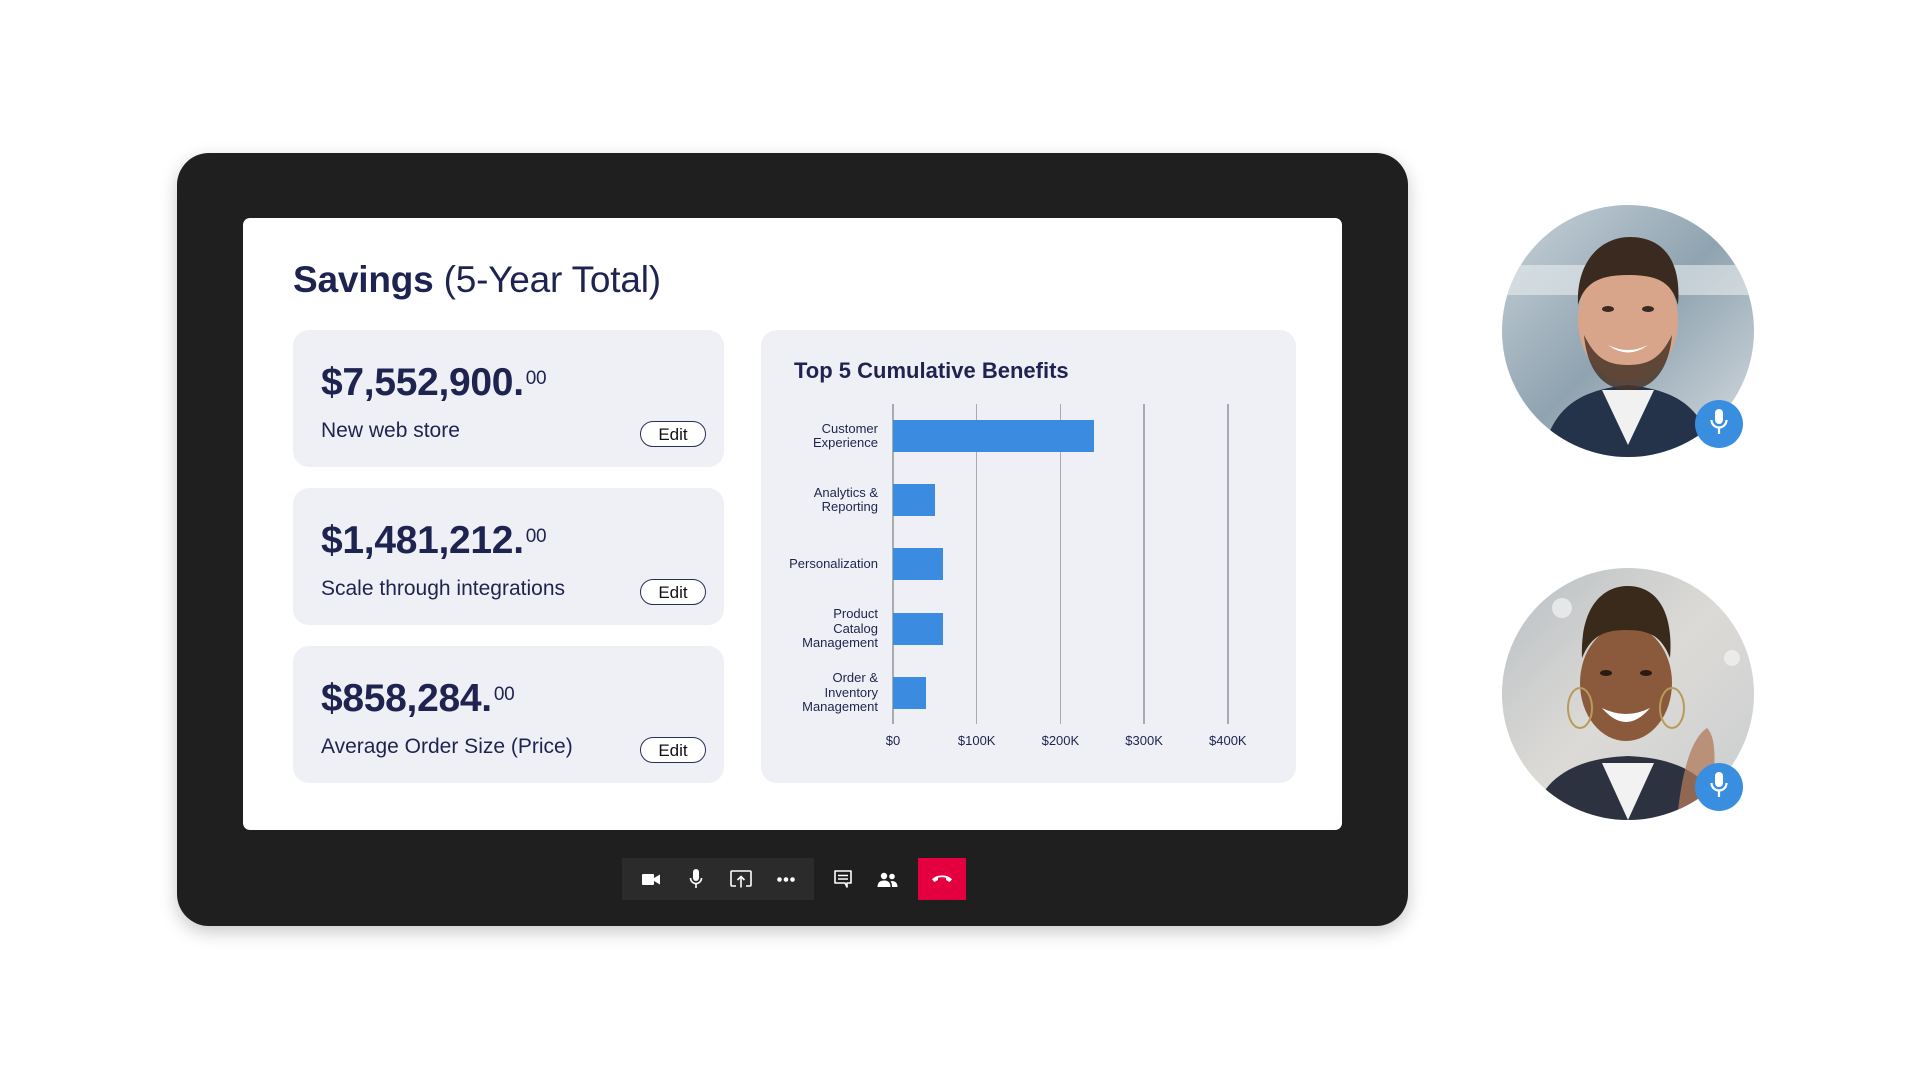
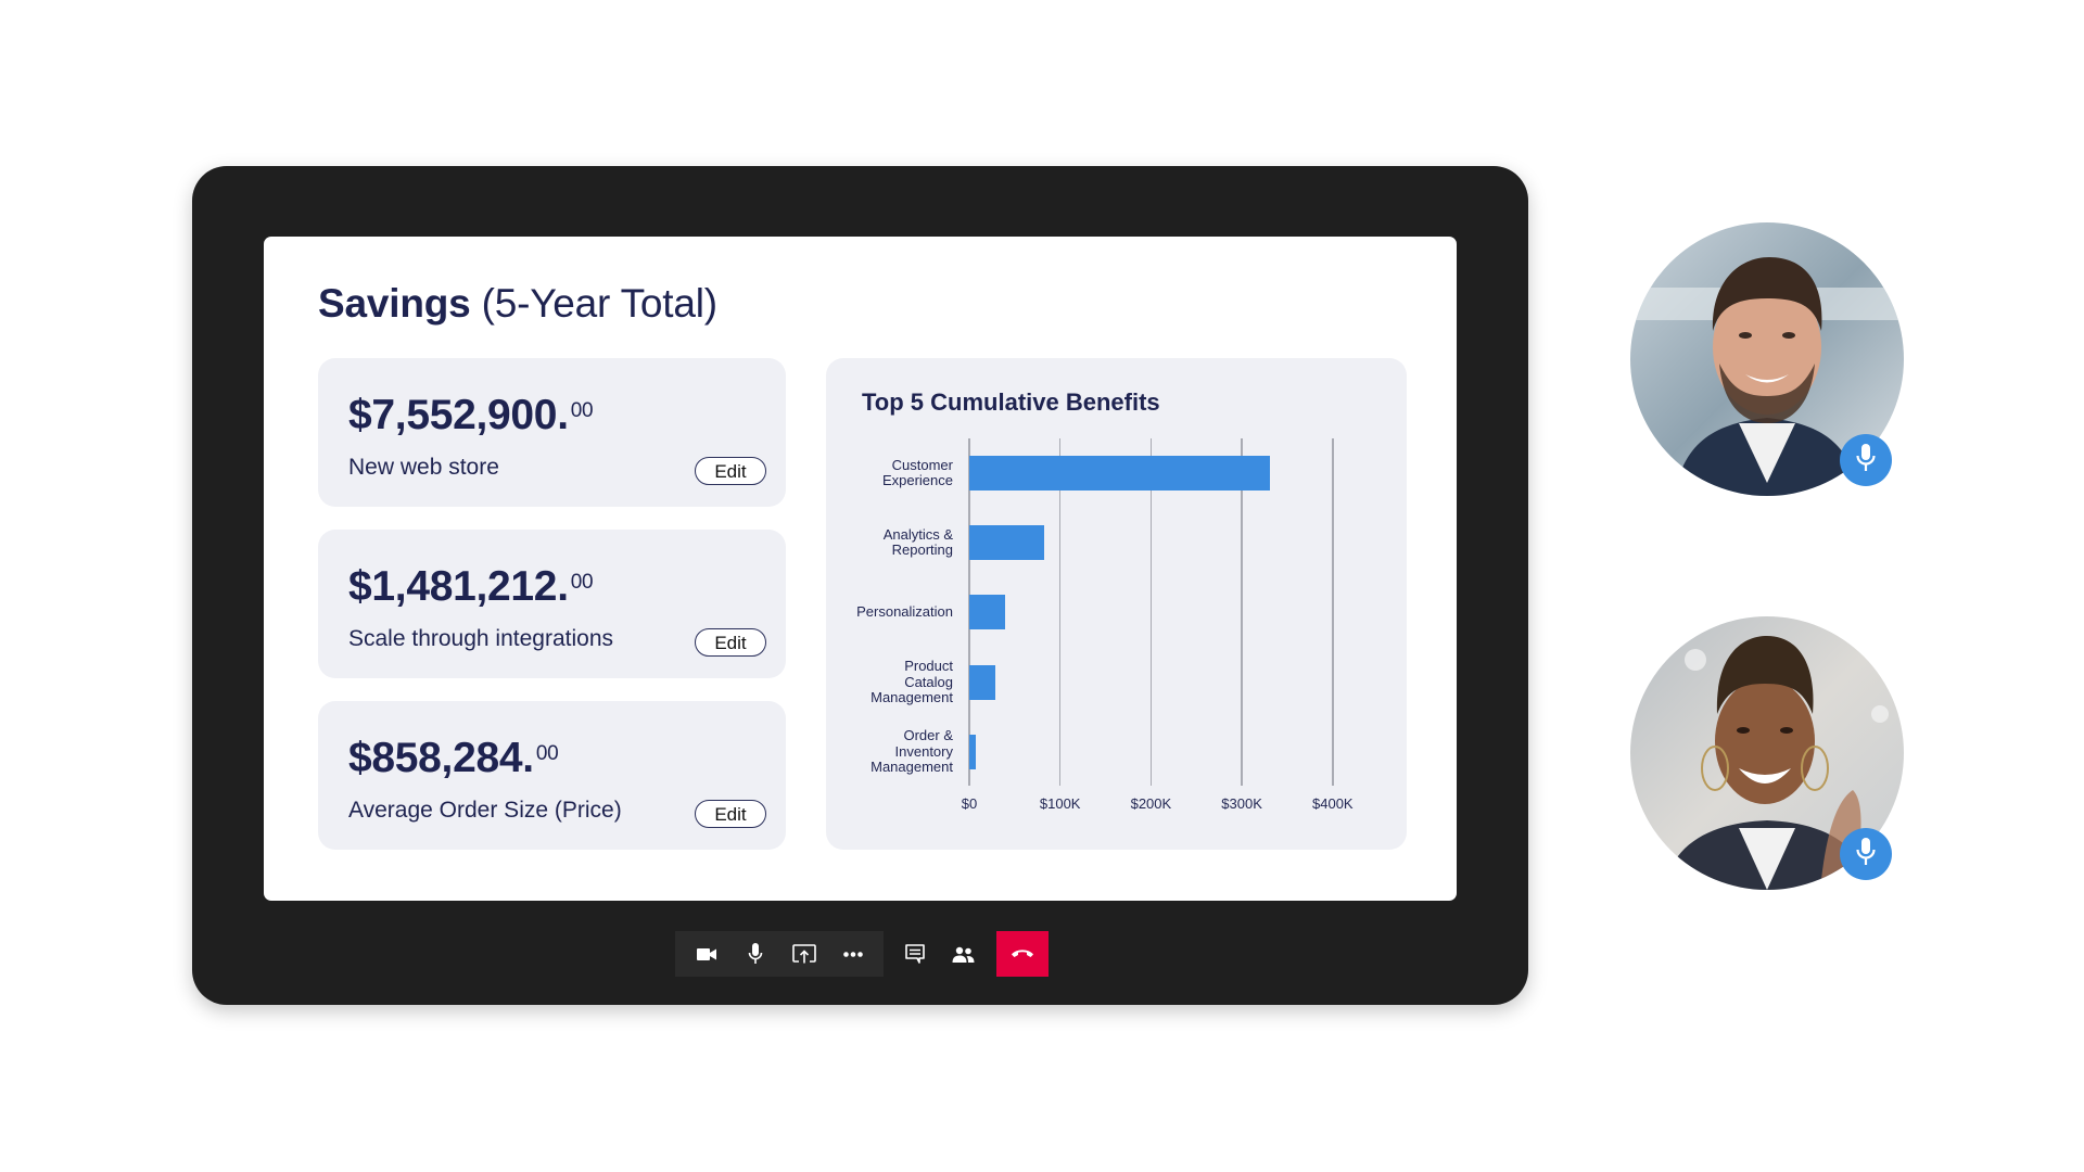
Customer Experience: $240K -> $330K
Analytics & Reporting: $50K -> $80K
Personalization: $60K -> $40K
Product Catalog Management: $60K -> $30K
Order & Inventory Management: $40K -> $10K
